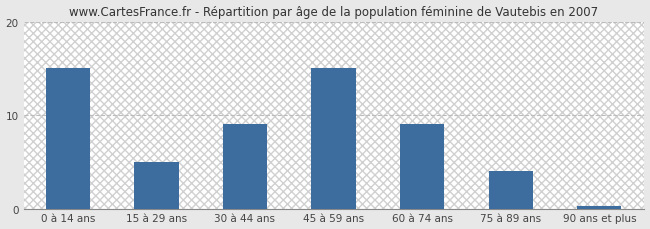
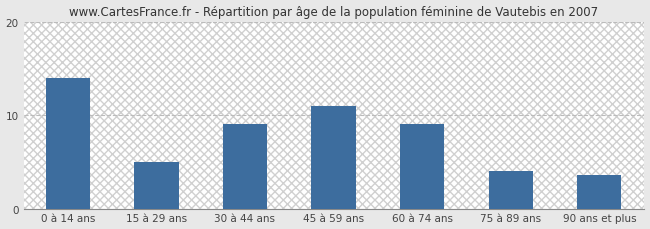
0 à 14 ans: 15.0 -> 14.0
45 à 59 ans: 15.0 -> 11.0
90 ans et plus: 0.3 -> 3.6
